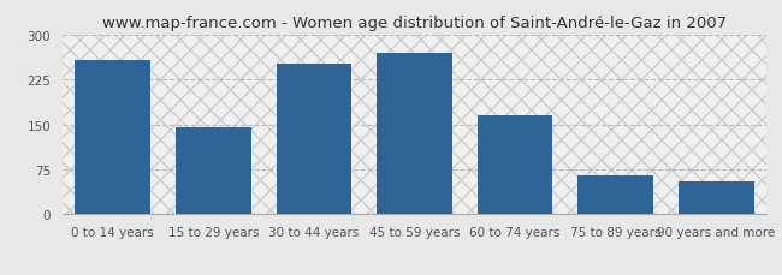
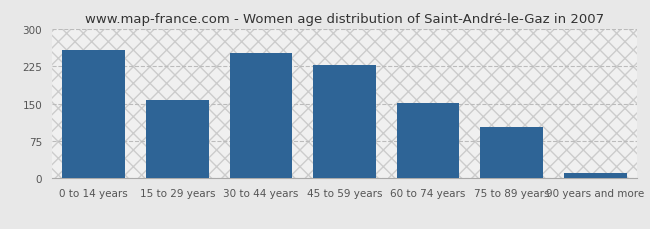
15 to 29 years: 145 -> 157
45 to 59 years: 270 -> 228
60 to 74 years: 165 -> 152
75 to 89 years: 65 -> 103
90 years and more: 55 -> 10
